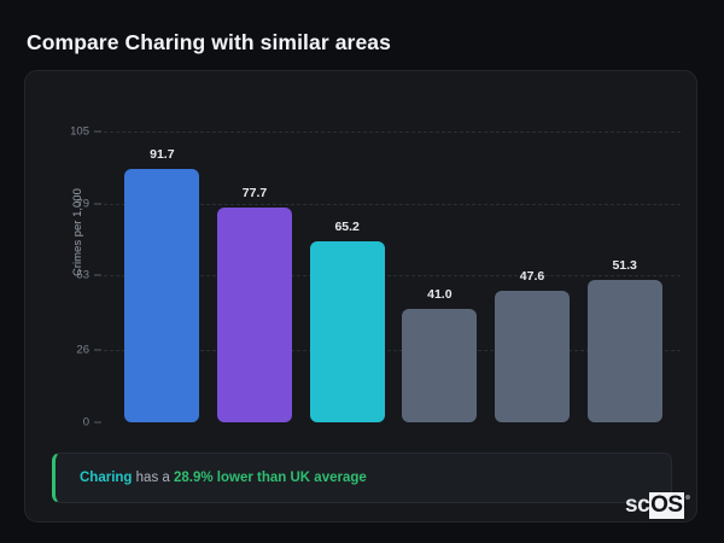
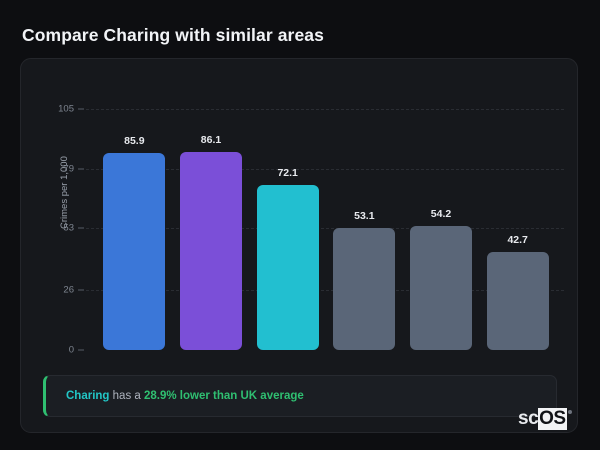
UK Average: 91.7 -> 85.9
Local Area: 77.7 -> 86.1
Charing: 65.2 -> 72.1
Charlbury: 41.0 -> 53.1
North Kelsey: 47.6 -> 54.2
Fishbourne: 51.3 -> 42.7
